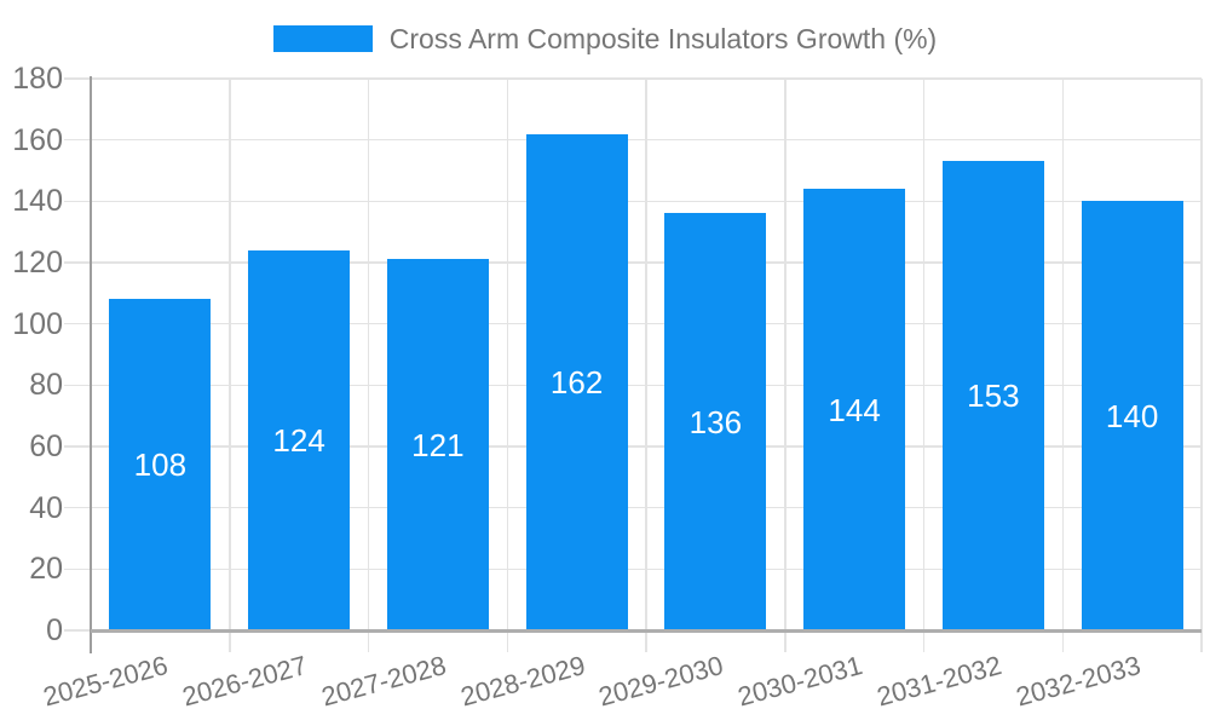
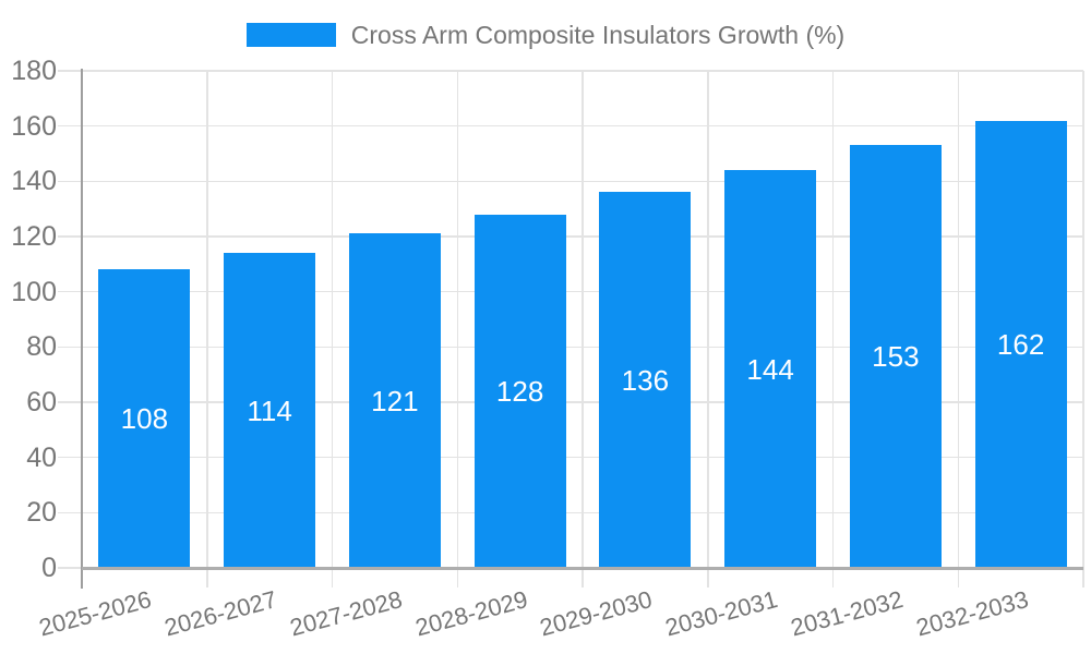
2026-2027: 124 -> 114
2028-2029: 162 -> 128
2032-2033: 140 -> 162
